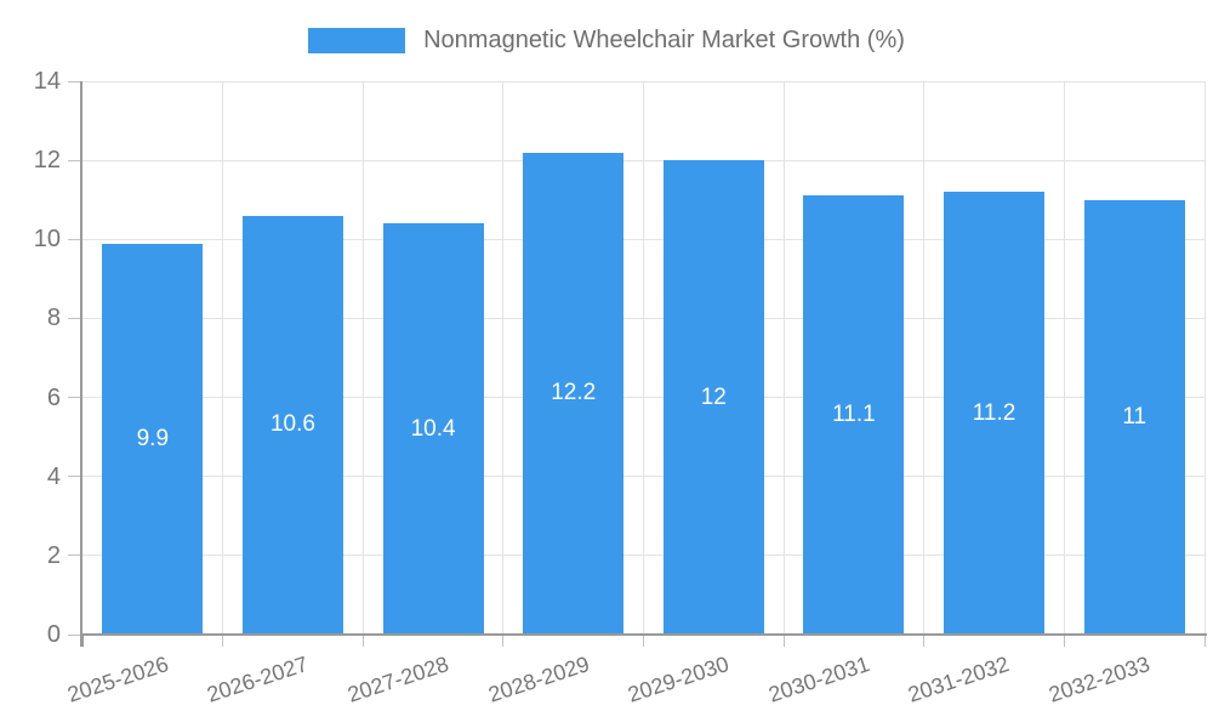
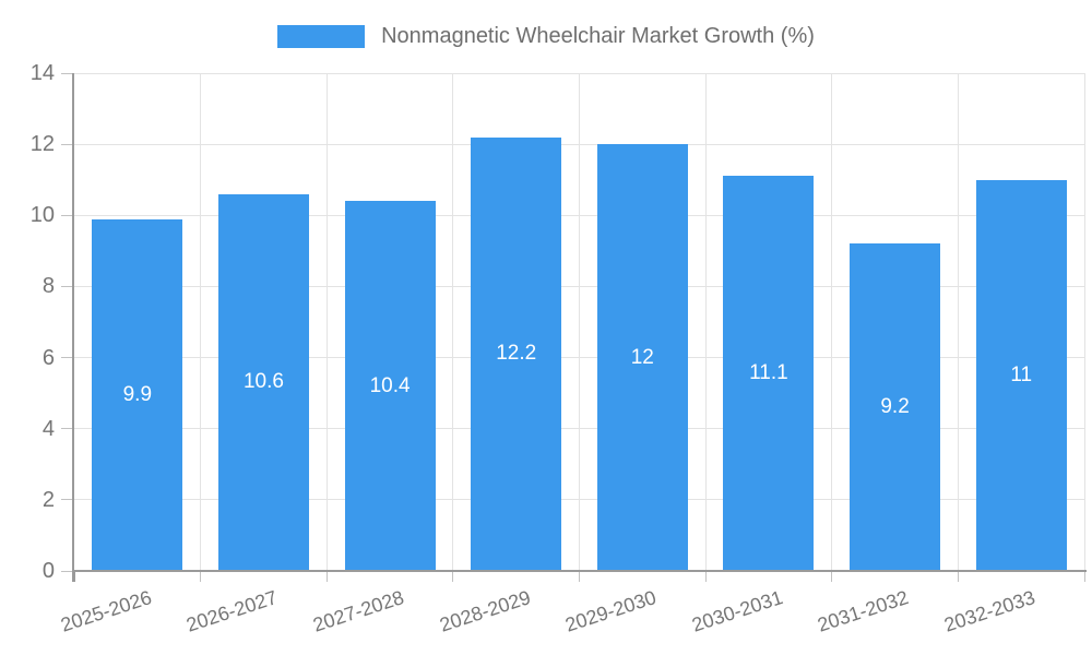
2031-2032: 11.2 -> 9.2
